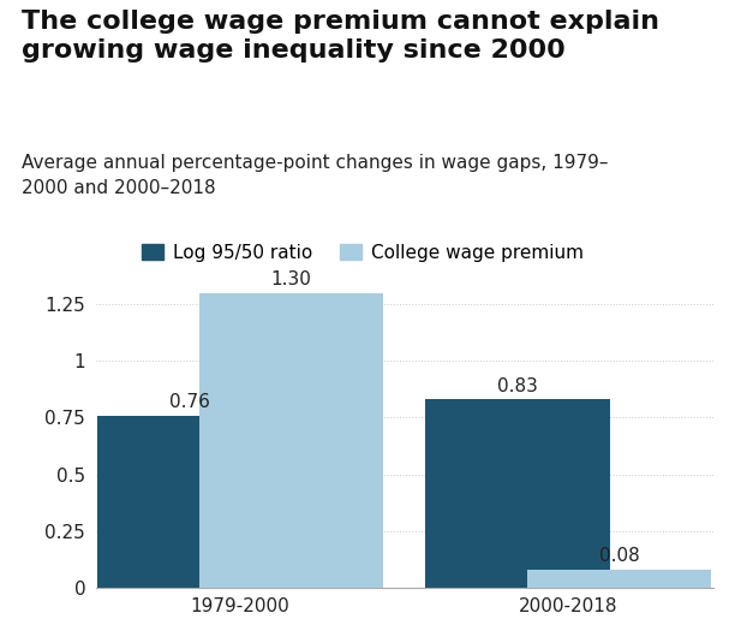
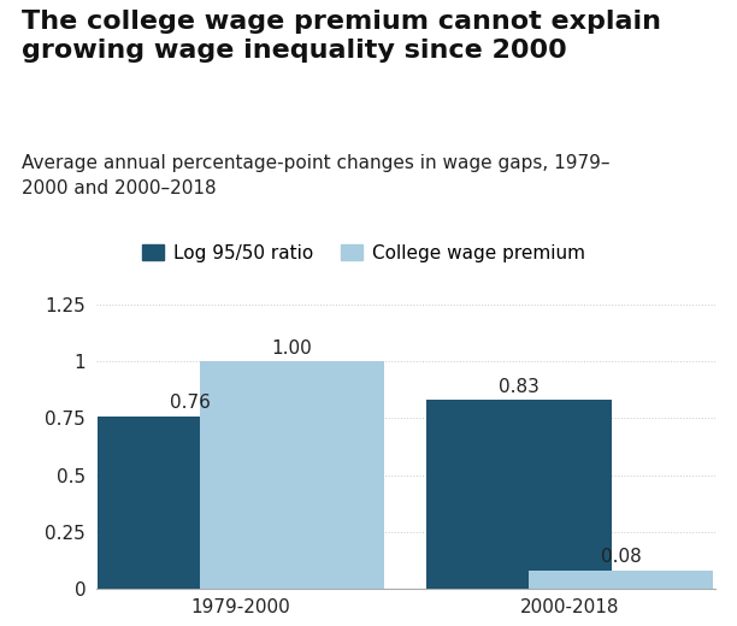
College wage premium/1979-2000: 1.30 -> 1.00
